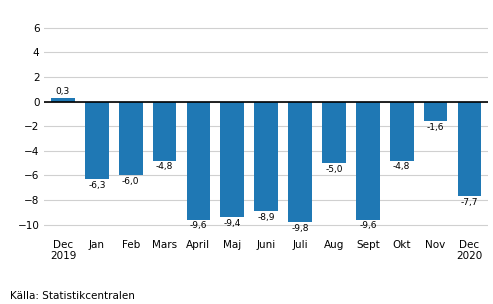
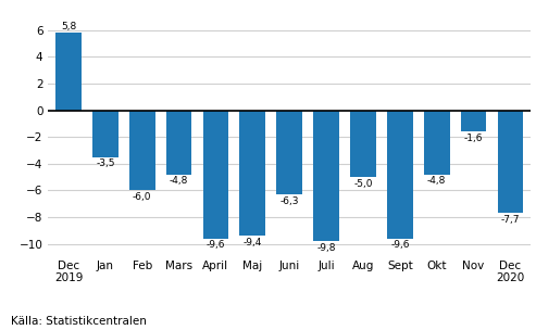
Dec 2019: 0,3 -> 5,8
Jan: -6,3 -> -3,5
Juni: -8,9 -> -6,3
